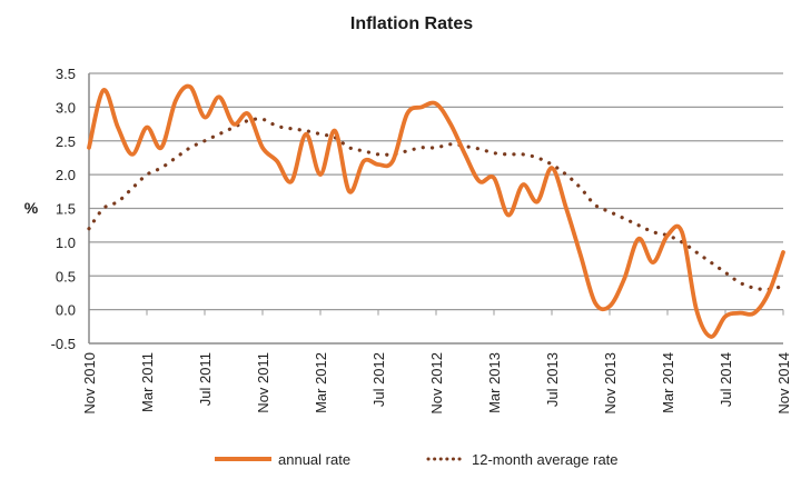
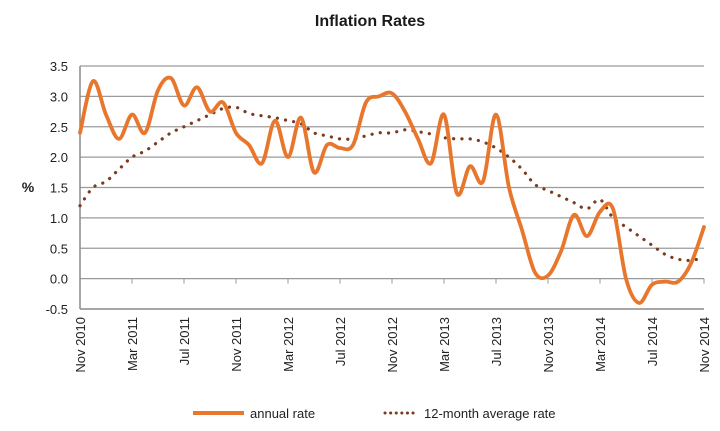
annual rate/Mar 2013: 1.9 -> 2.7
annual rate/Jul 2013: 2.1 -> 2.7
12-month average rate/Mar 2014: 1.1 -> 1.3
